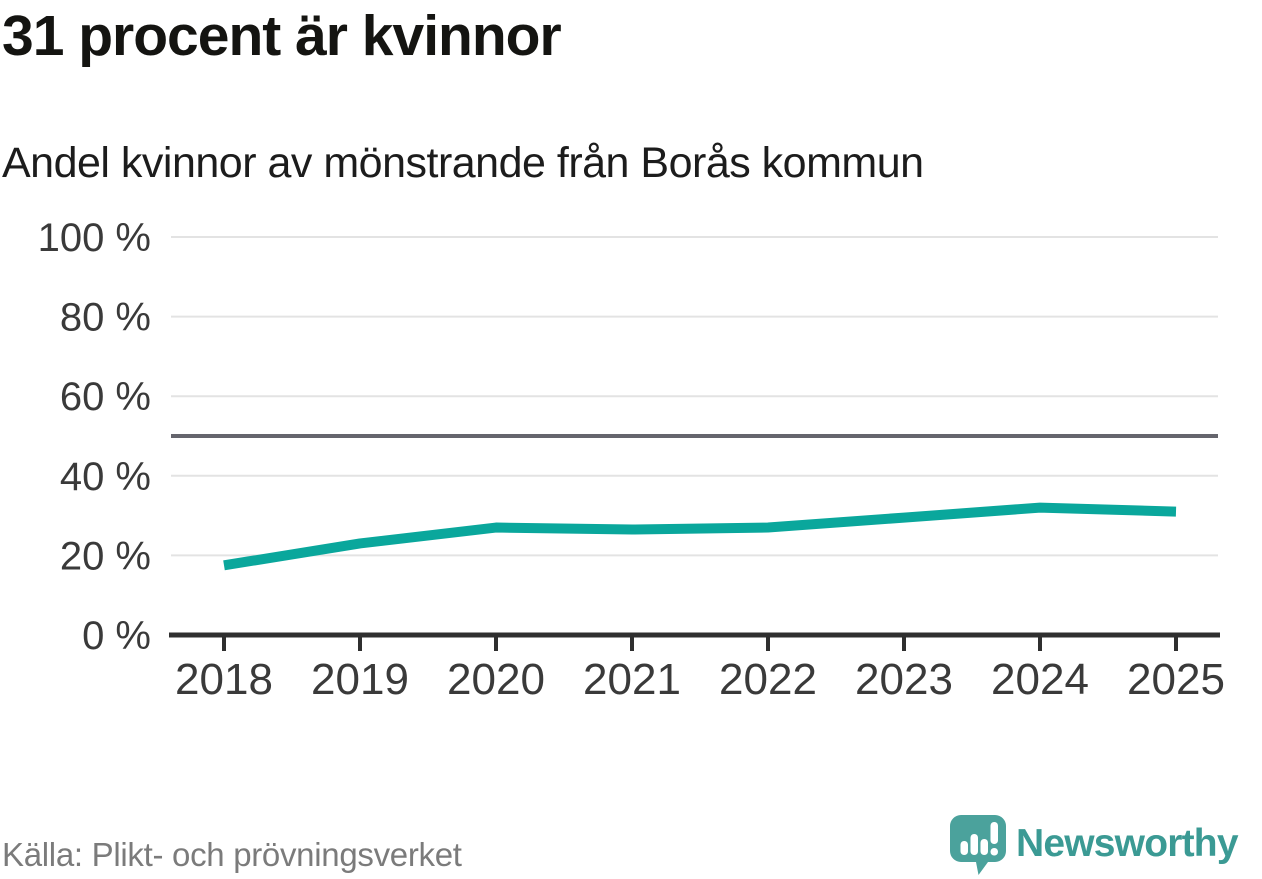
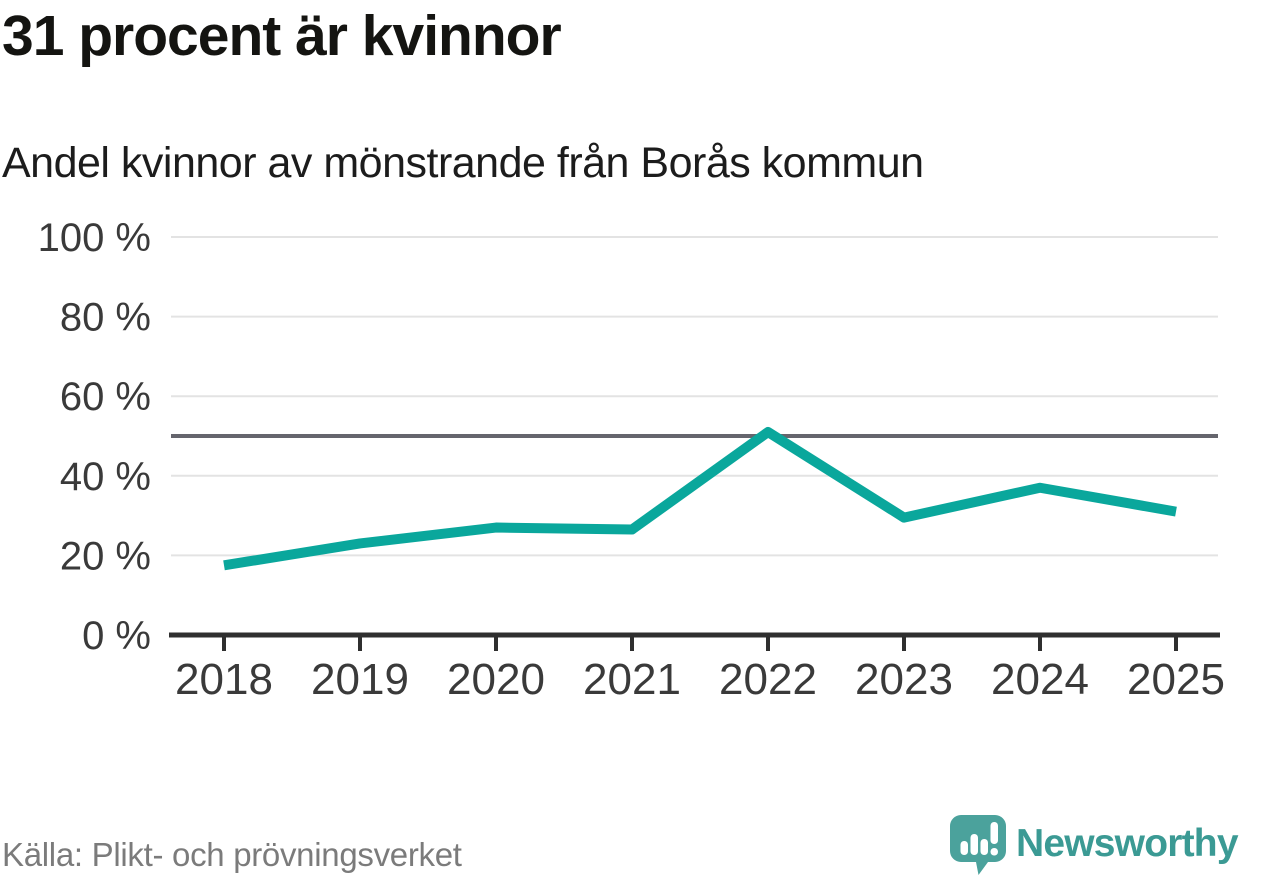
2022: 27% -> 51%
2024: 32% -> 37%
